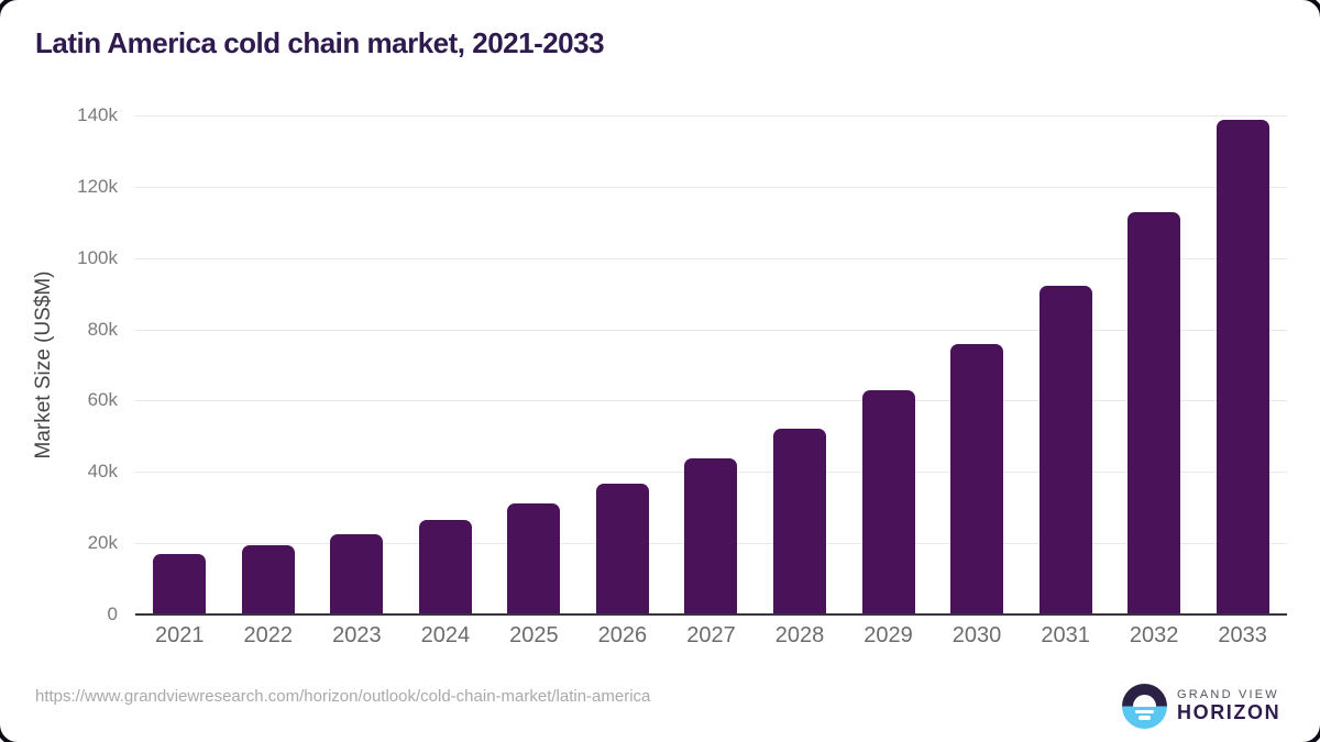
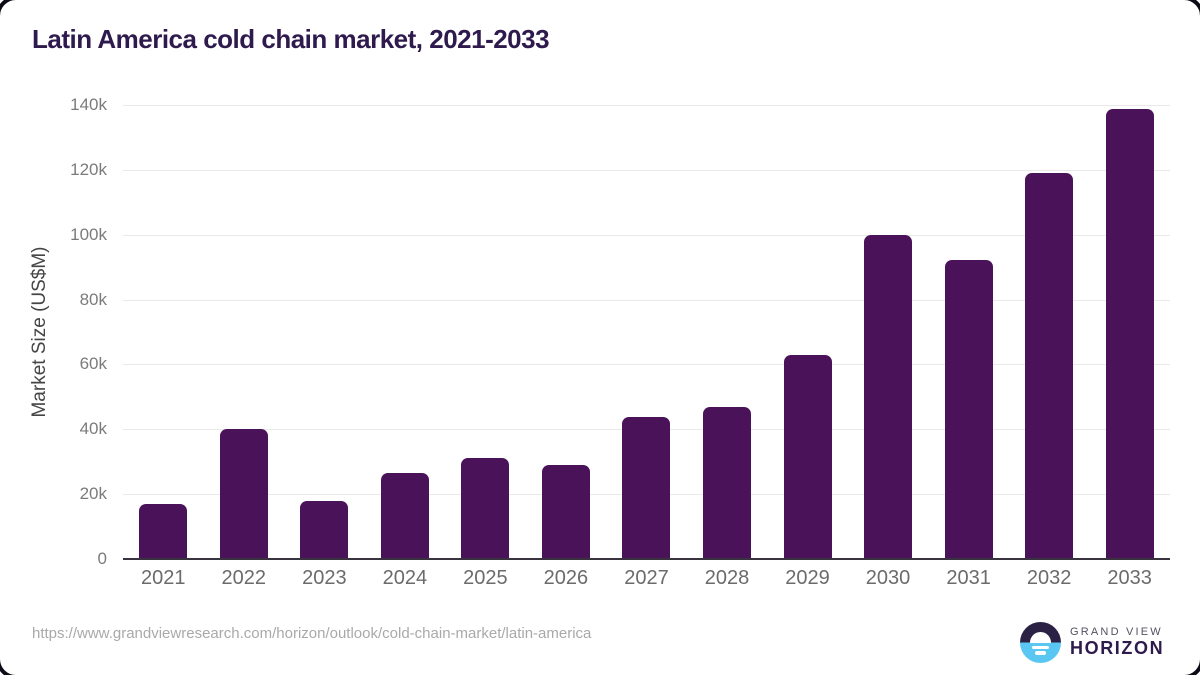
2022: 20k -> 40k
2023: 23k -> 18k
2026: 37k -> 29k
2028: 52k -> 47k
2030: 76k -> 100k
2032: 113k -> 119k
